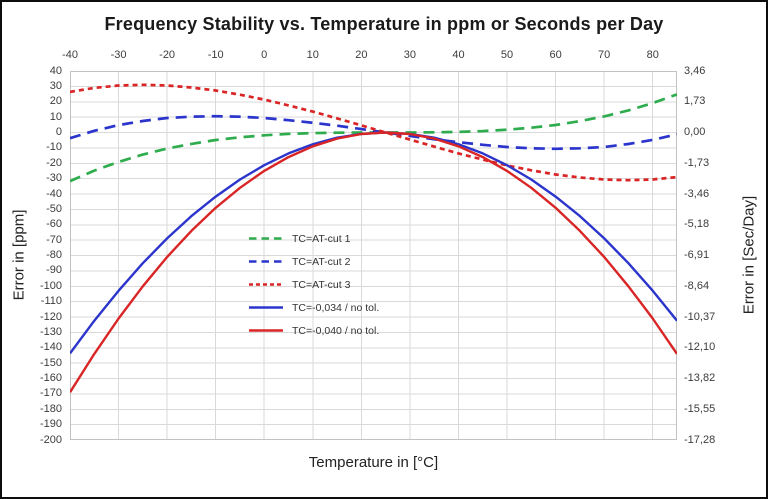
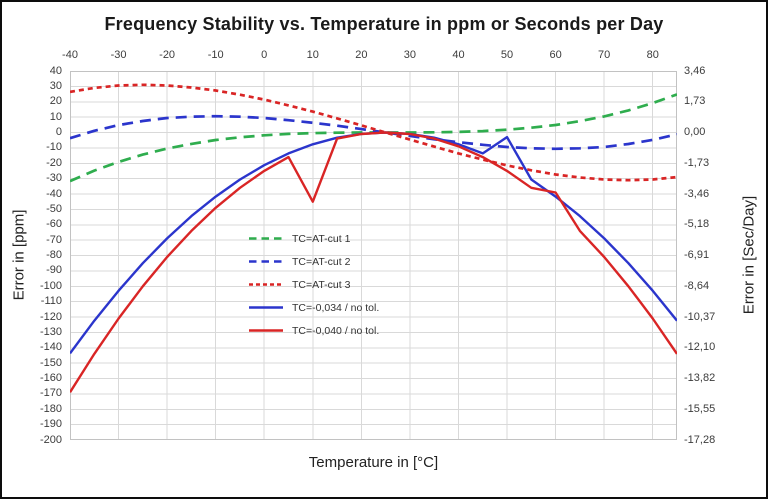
TC=-0,040 / no tol./10: -9 -> -45
TC=-0,034 / no tol./50: -21 -> -3
TC=-0,040 / no tol./60: -49 -> -39
